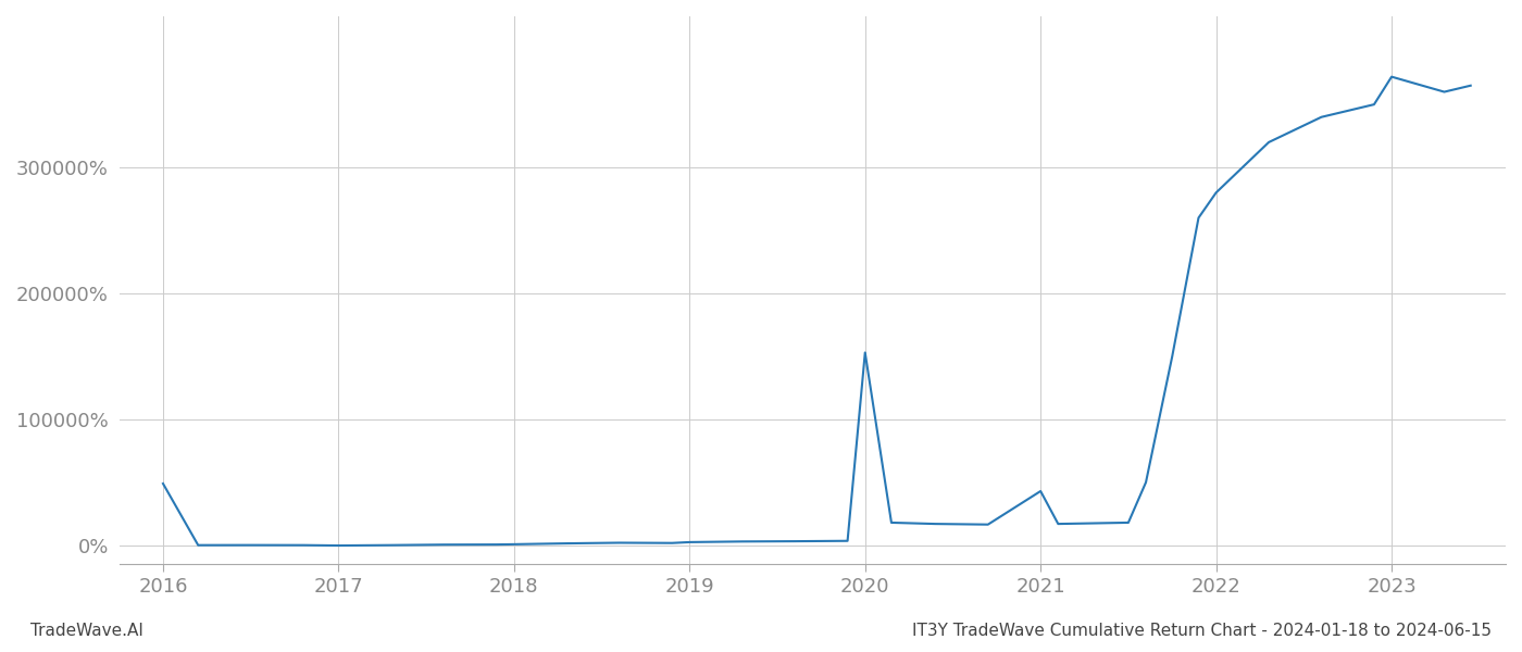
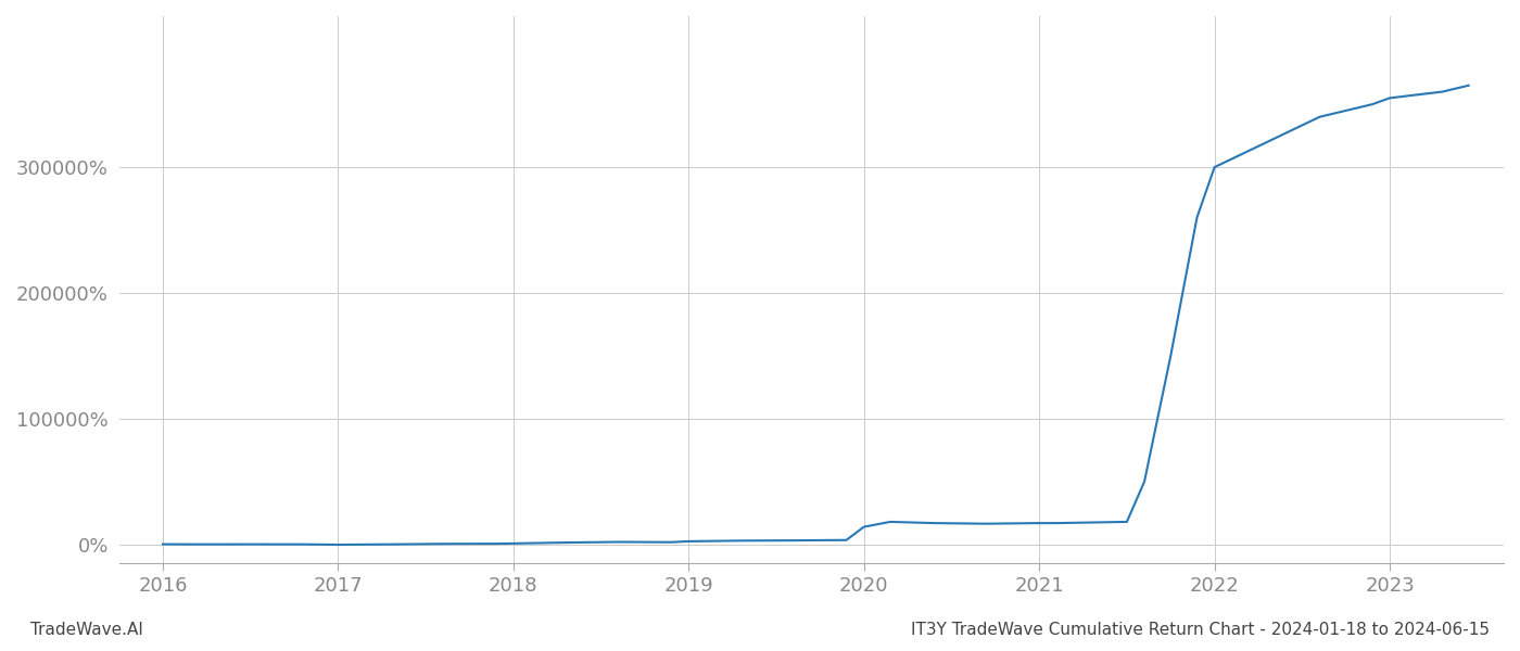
2016: 49000% -> 0%
2020: 153000% -> 14000%
2021: 43000% -> 17000%
2022: 280000% -> 300000%
2023: 372000% -> 355000%
